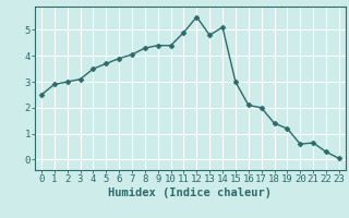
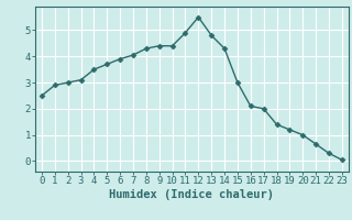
14: 5.10 -> 4.30
20: 0.60 -> 1.00
